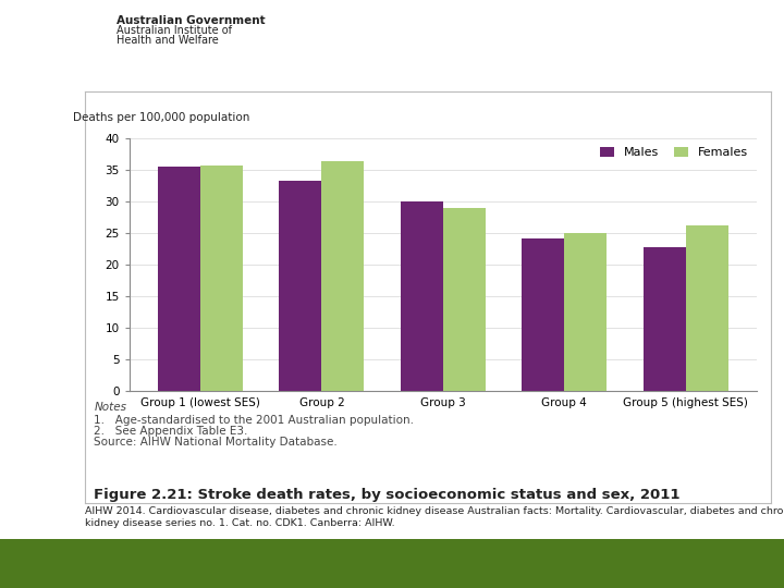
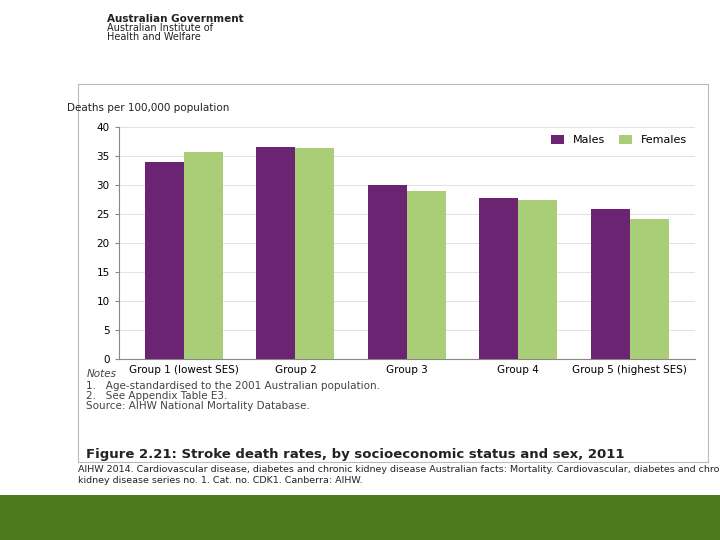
Males/Group 1 (lowest SES): 35.5 -> 34.0
Males/Group 2: 33.2 -> 36.6
Males/Group 4: 24.2 -> 27.8
Females/Group 4: 25.0 -> 27.4
Males/Group 5 (highest SES): 22.7 -> 25.8
Females/Group 5 (highest SES): 26.2 -> 24.2
